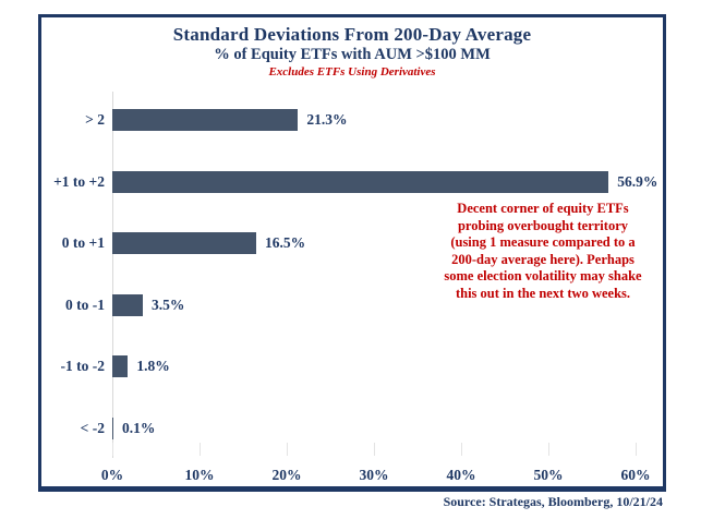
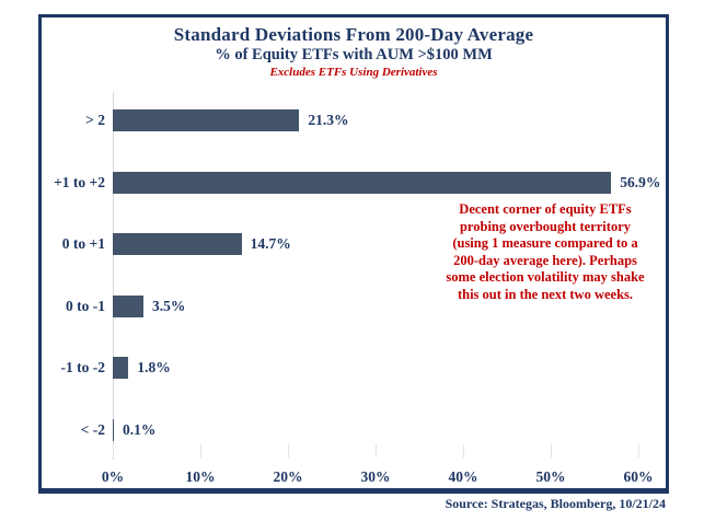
0 to +1: 16.5% -> 14.7%
